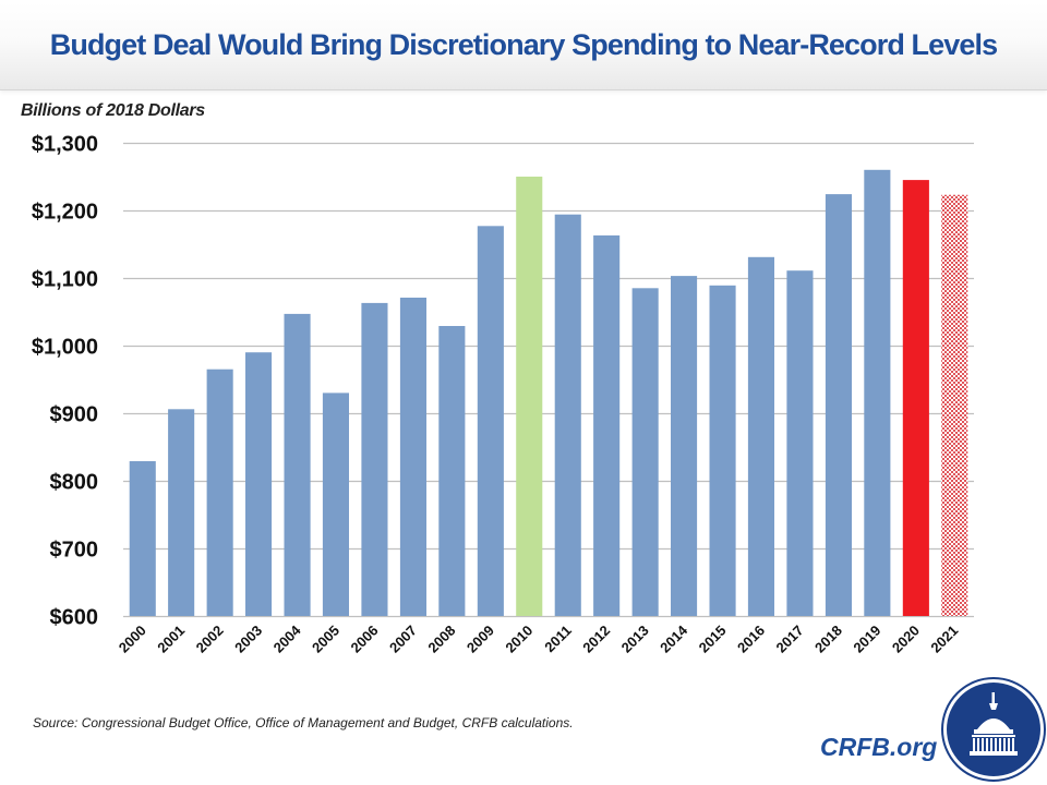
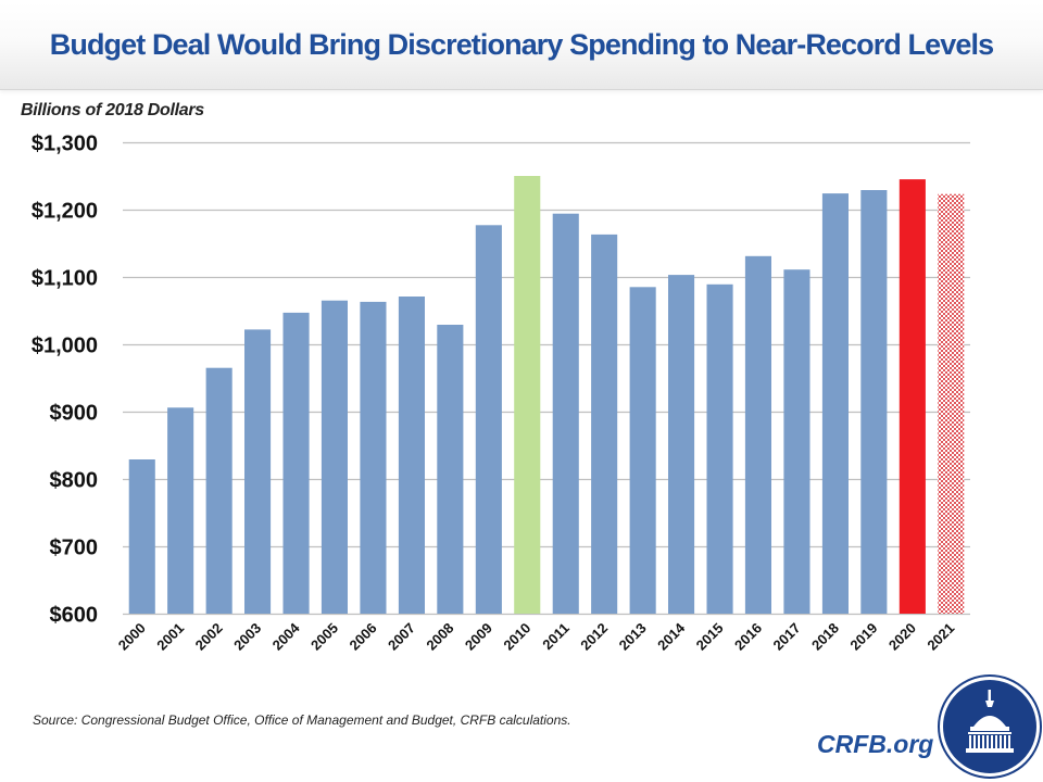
2003: $990 -> $1020
2005: $930 -> $1060
2019: $1260 -> $1230
